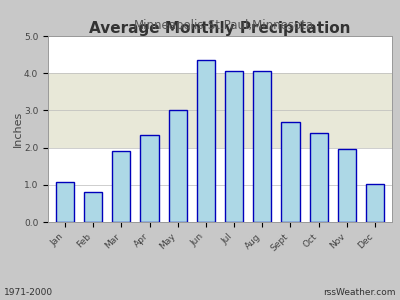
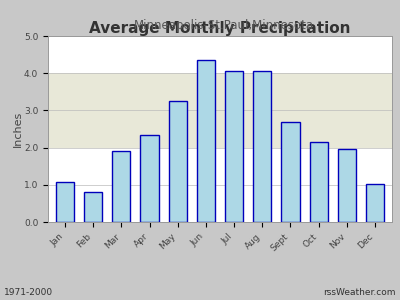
May: 3.00 -> 3.26
Oct: 2.40 -> 2.16
